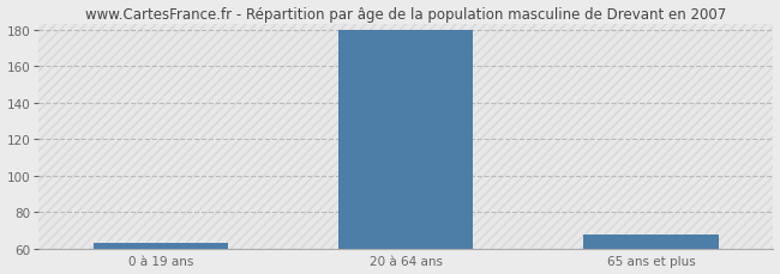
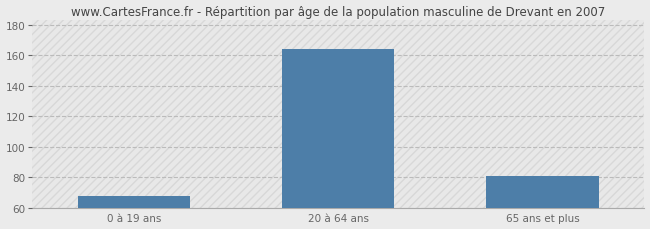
0 à 19 ans: 63 -> 68
20 à 64 ans: 180 -> 164
65 ans et plus: 68 -> 81
